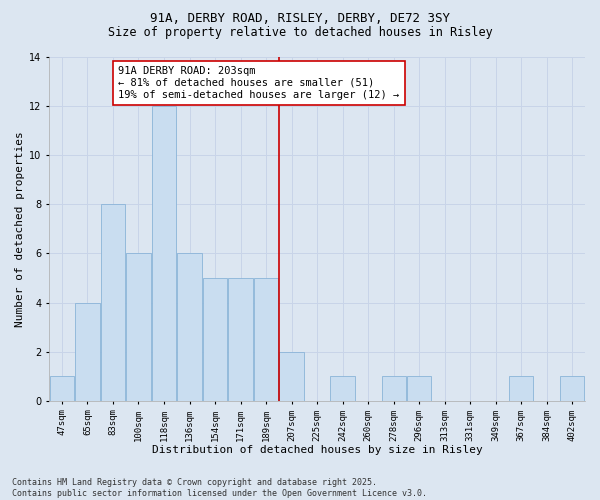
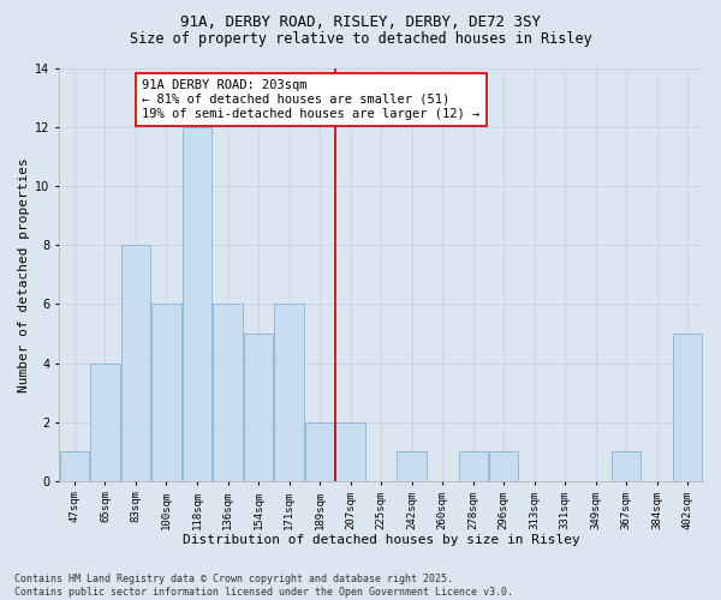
171sqm: 5 -> 6
189sqm: 5 -> 2
402sqm: 1 -> 5
